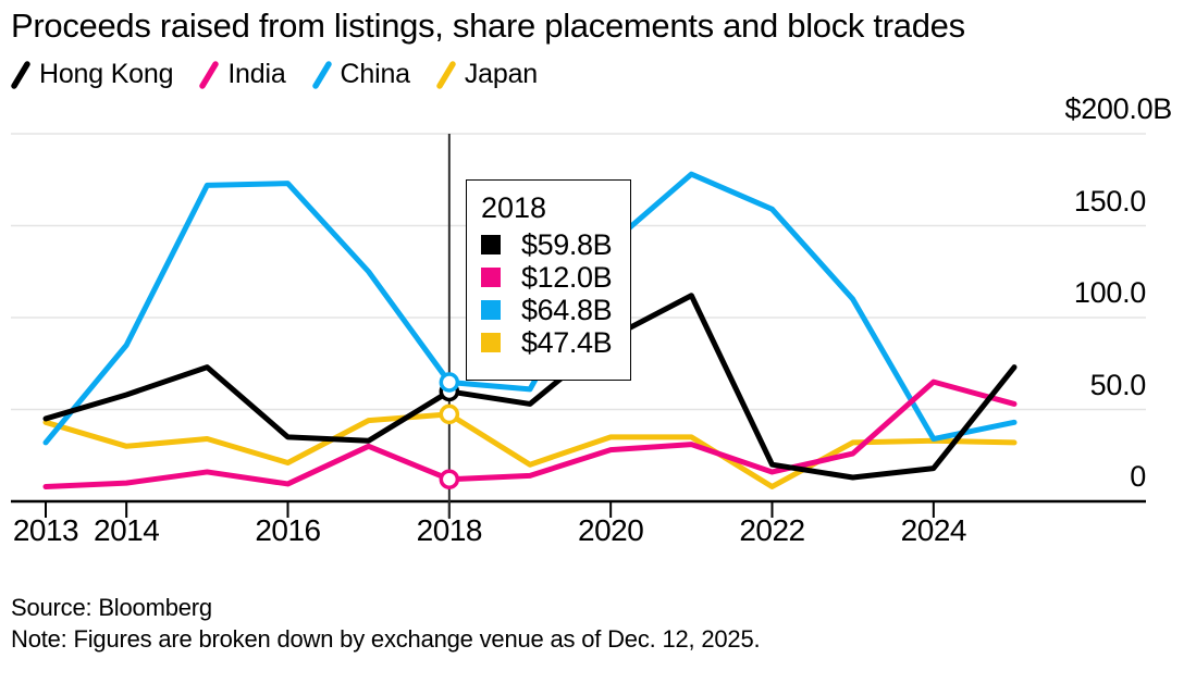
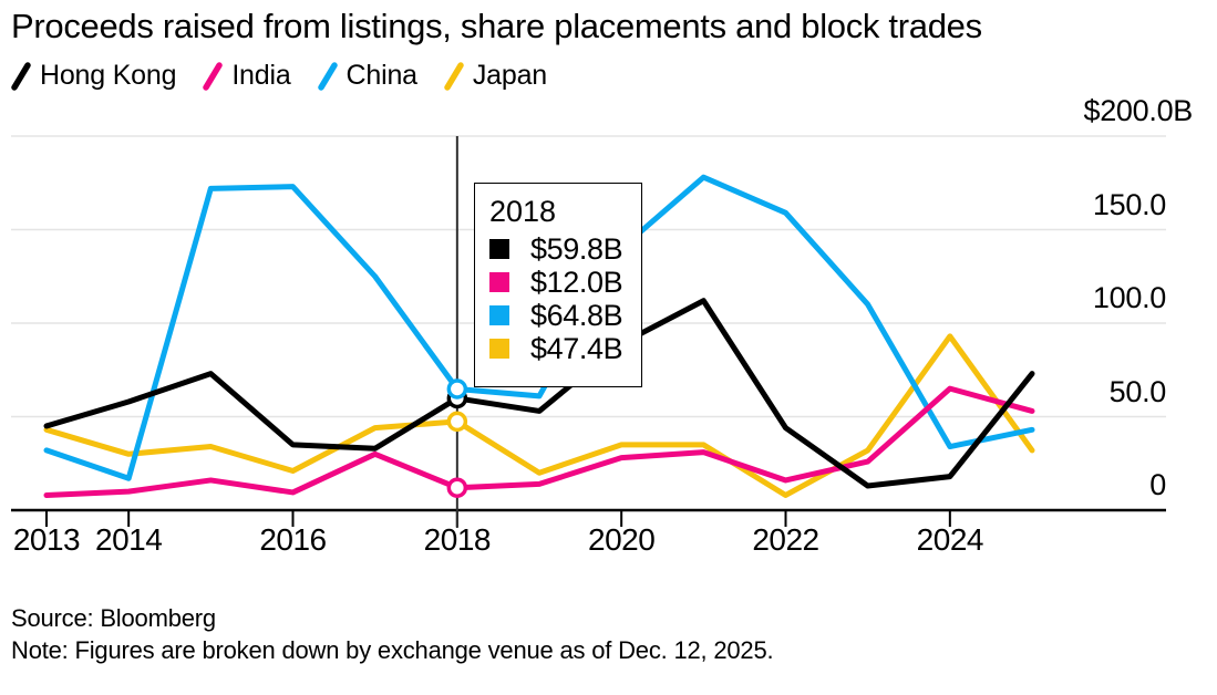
China/2014: 85 -> 17
Hong Kong/2022: 20 -> 44
Japan/2024: 33 -> 93
